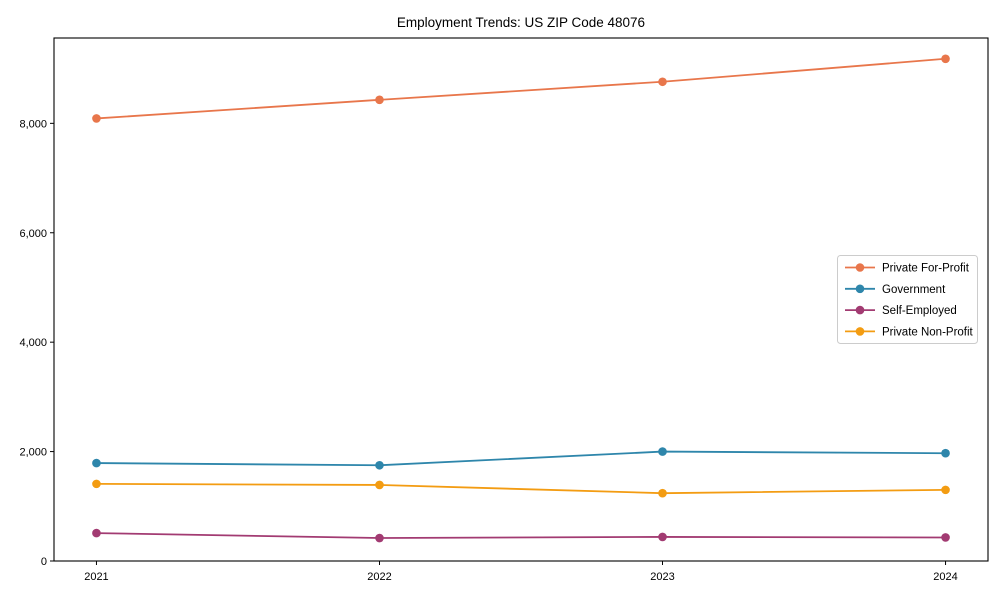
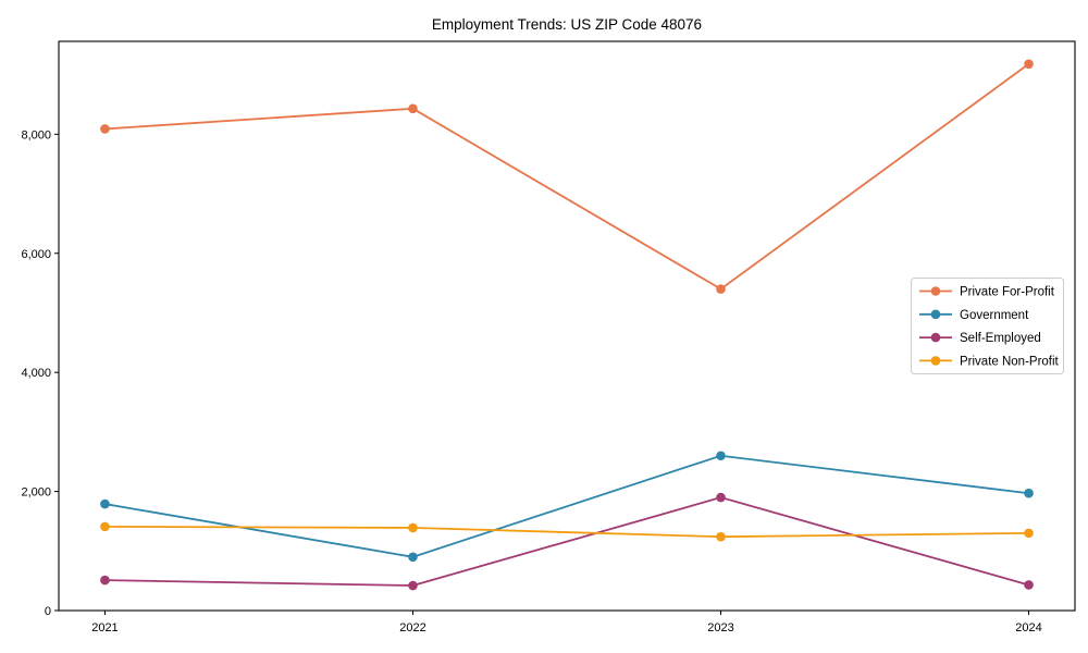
Government/2022: 1800 -> 900
Private For-Profit/2023: 8800 -> 5400
Government/2023: 2000 -> 2600
Self-Employed/2023: 400 -> 1900
